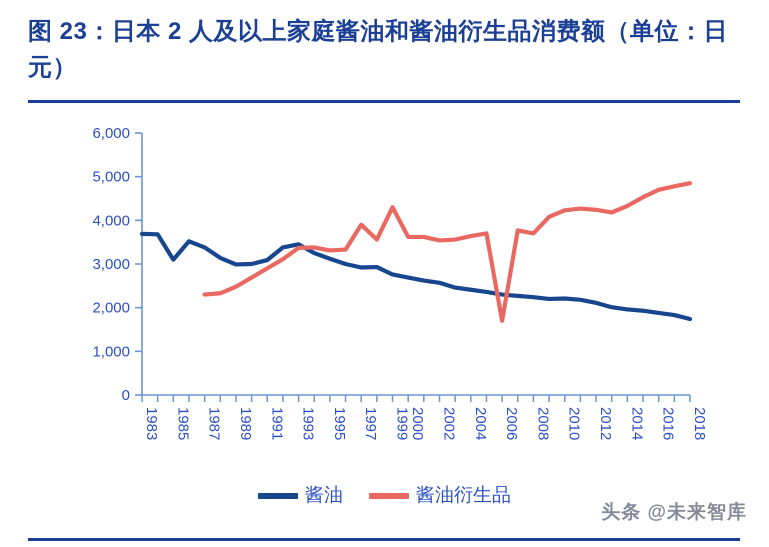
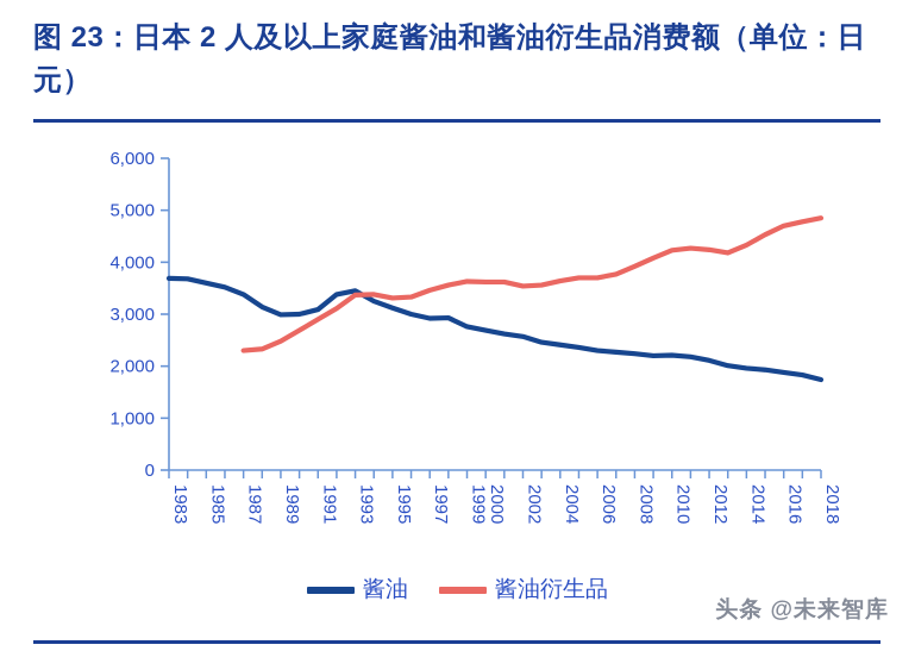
酱油/1985: 3100 -> 3600
酱油衍生品/1997: 3900 -> 3500
酱油衍生品/1999: 4300 -> 3600
酱油衍生品/2006: 1700 -> 3700
酱油衍生品/2008: 3700 -> 3900
